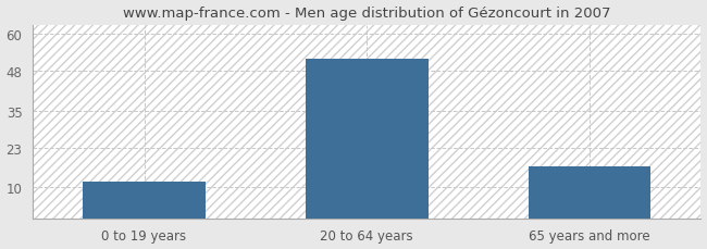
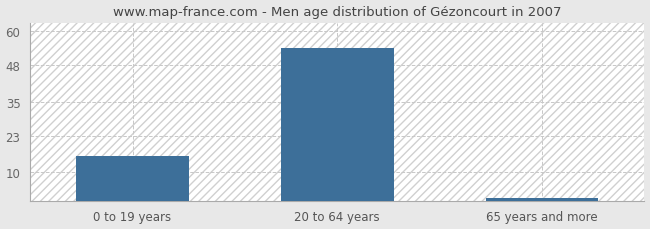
0 to 19 years: 12 -> 16
20 to 64 years: 52 -> 54
65 years and more: 17 -> 1
